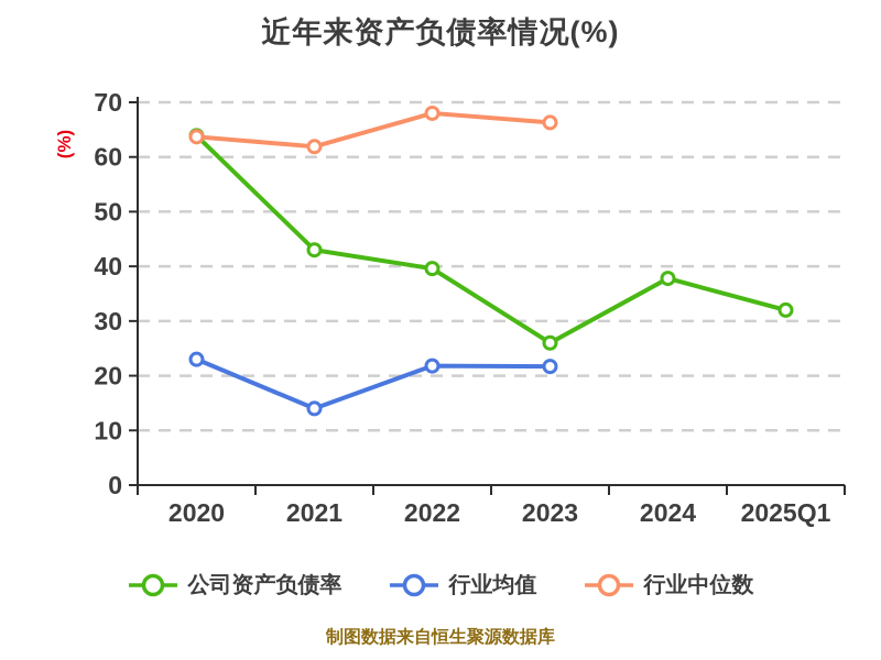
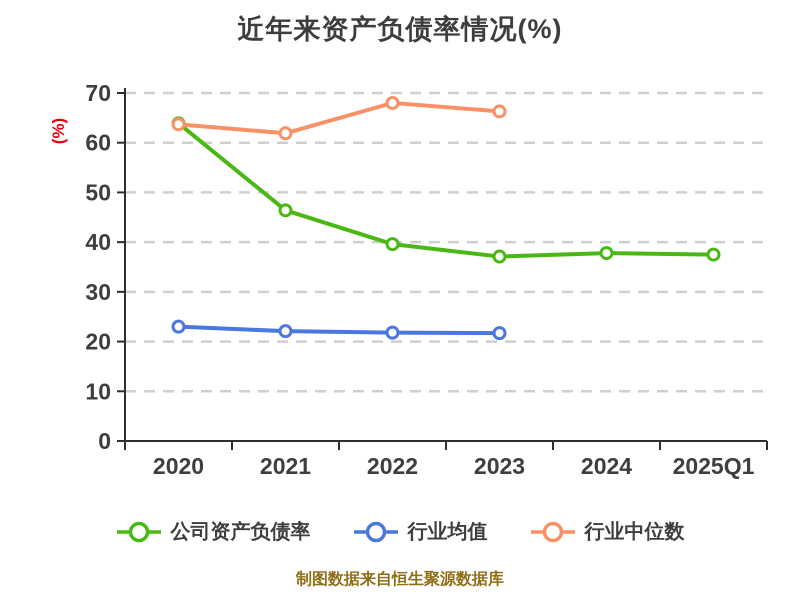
公司资产负债率/2021: 43 -> 46
行业均值/2021: 14 -> 22
公司资产负债率/2023: 26 -> 37
公司资产负债率/2025Q1: 32 -> 38
